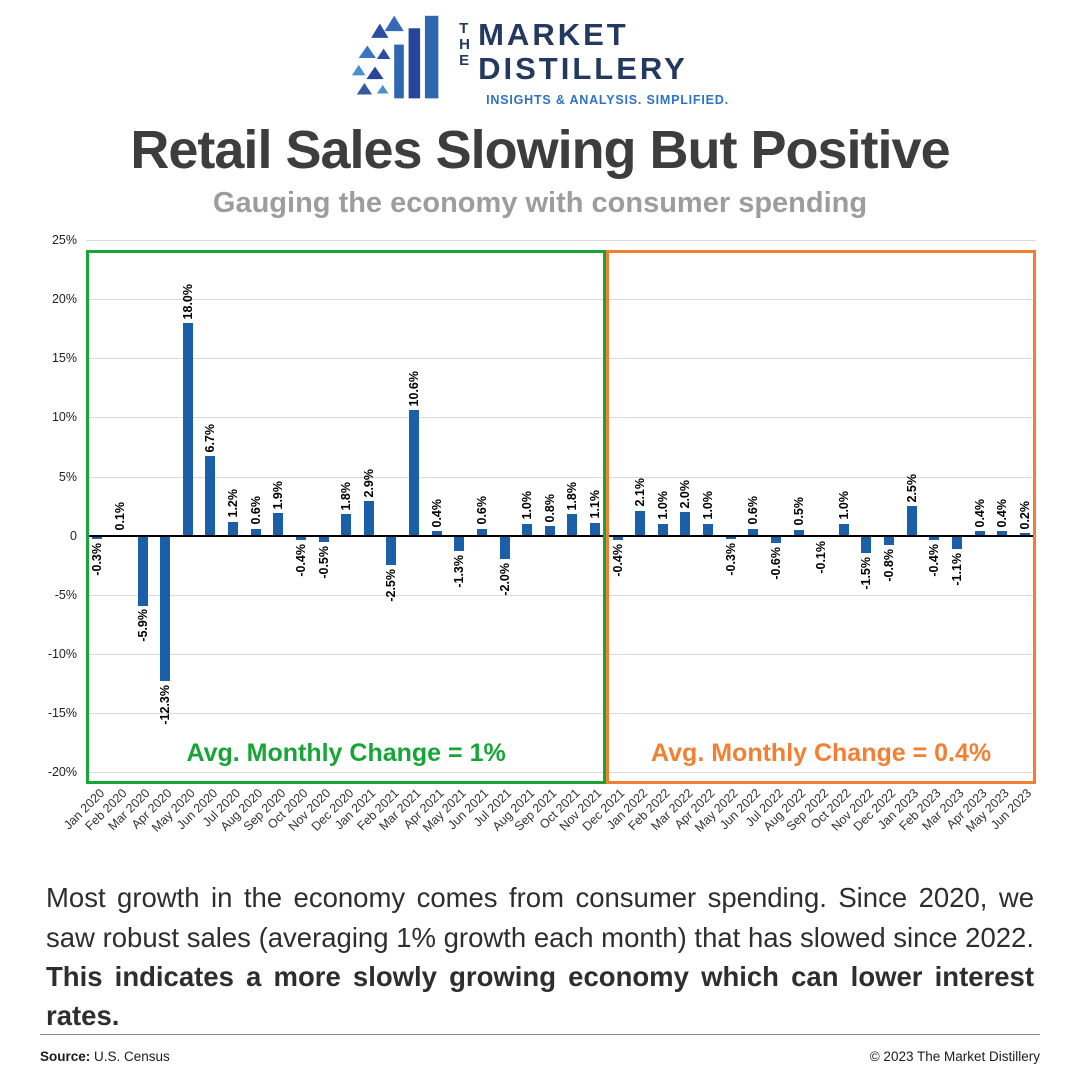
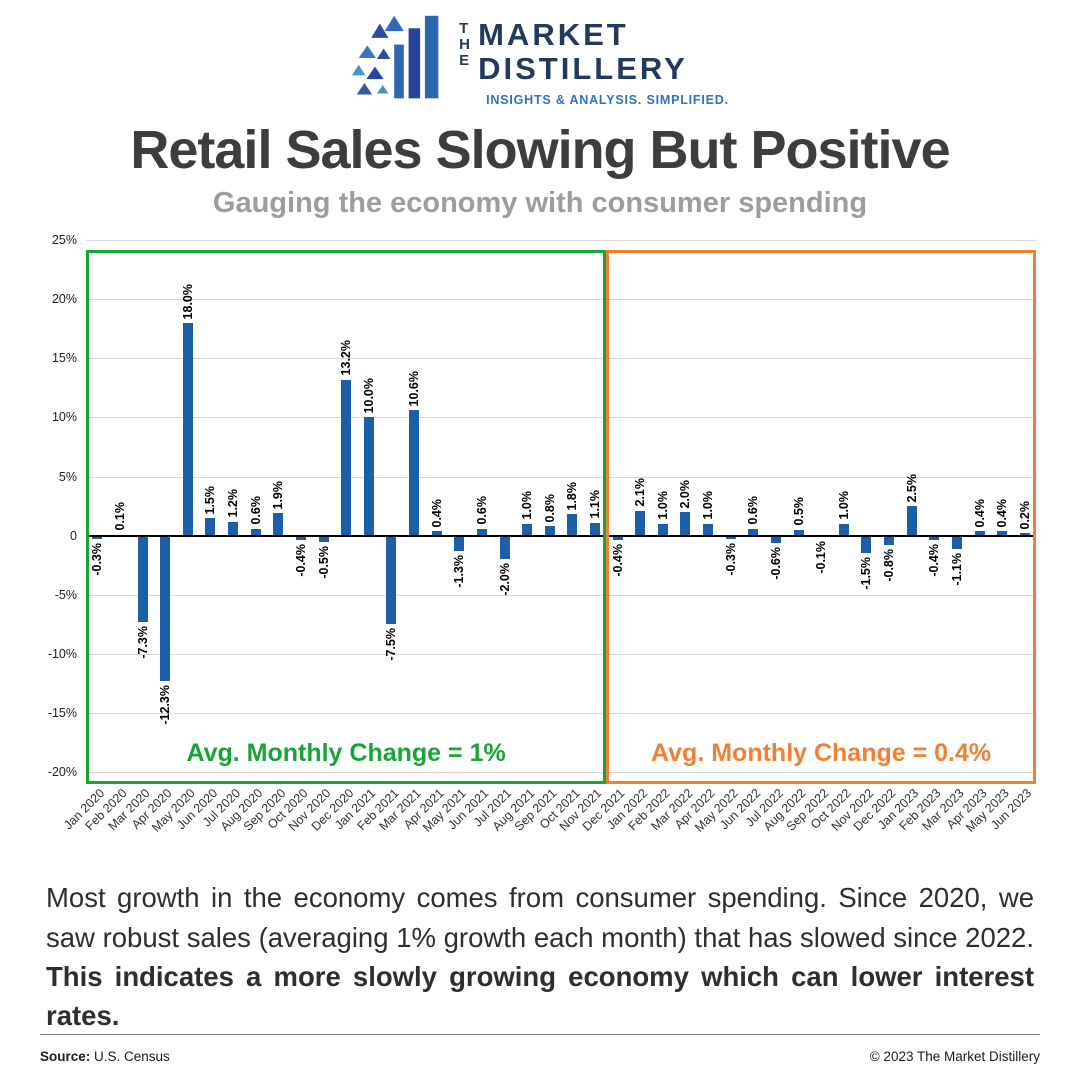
Mar 2020: -5.9% -> -7.3%
Jun 2020: 6.7% -> 1.5%
Dec 2020: 1.8% -> 13.2%
Jan 2021: 2.9% -> 10.0%
Feb 2021: -2.5% -> -7.5%
